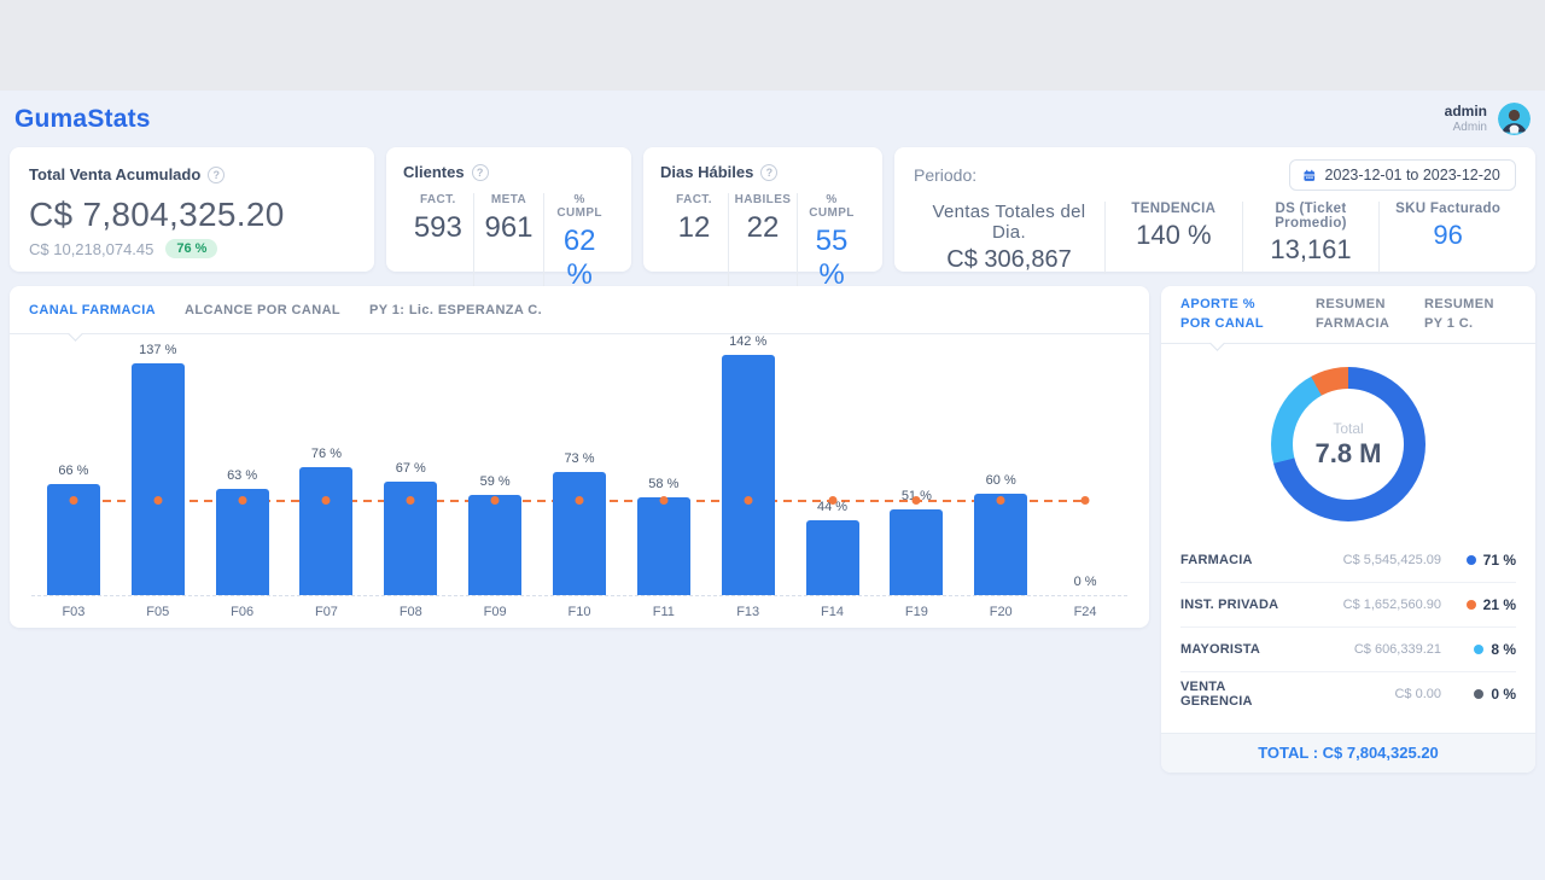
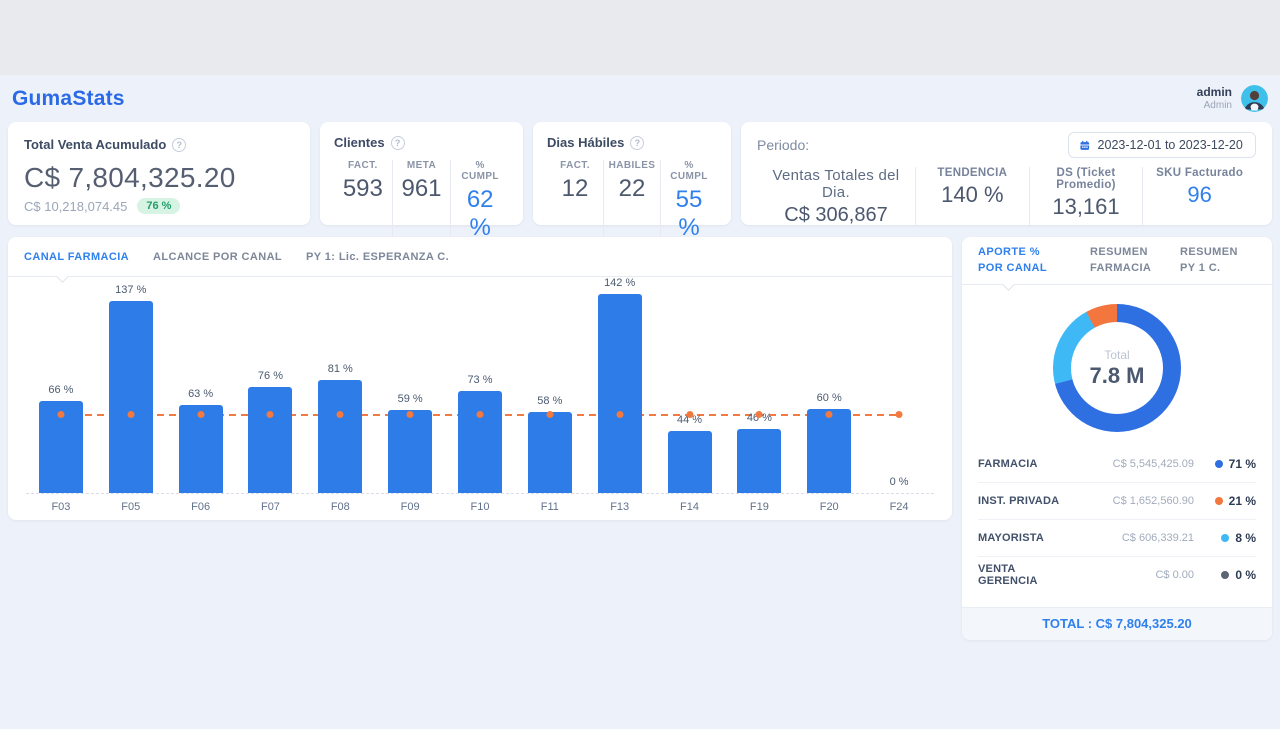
CANAL FARMACIA/F08: 67 -> 81
CANAL FARMACIA/F19: 51 -> 46
